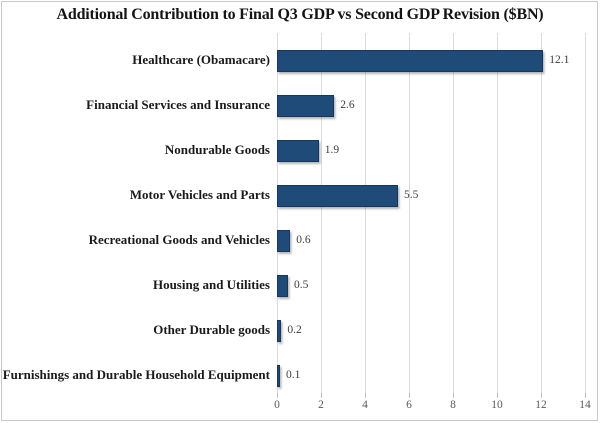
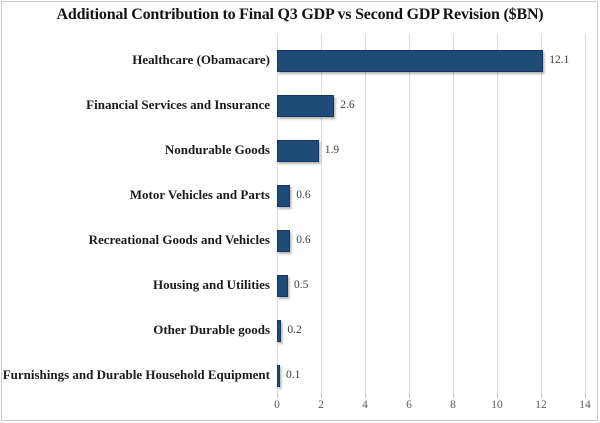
Motor Vehicles and Parts: 5.5 -> 0.6
